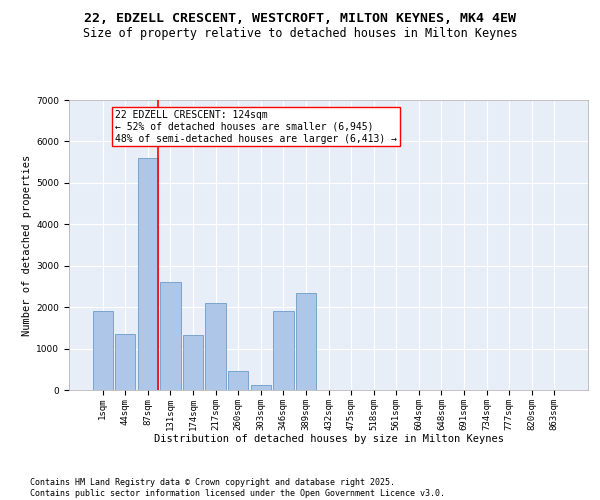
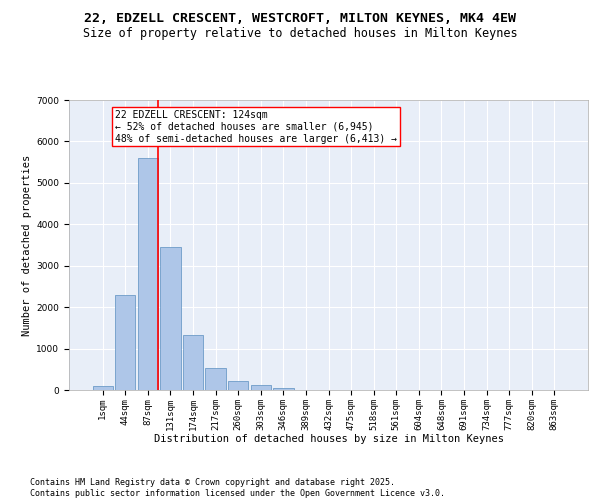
1sqm: 1900 -> 100
44sqm: 1350 -> 2300
131sqm: 2600 -> 3450
217sqm: 2100 -> 530
260sqm: 450 -> 210
346sqm: 1900 -> 60
389sqm: 2350 -> 10
